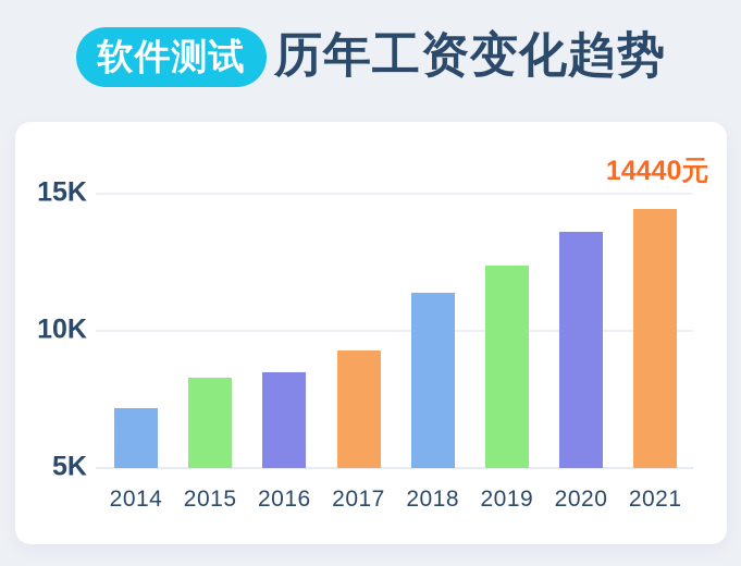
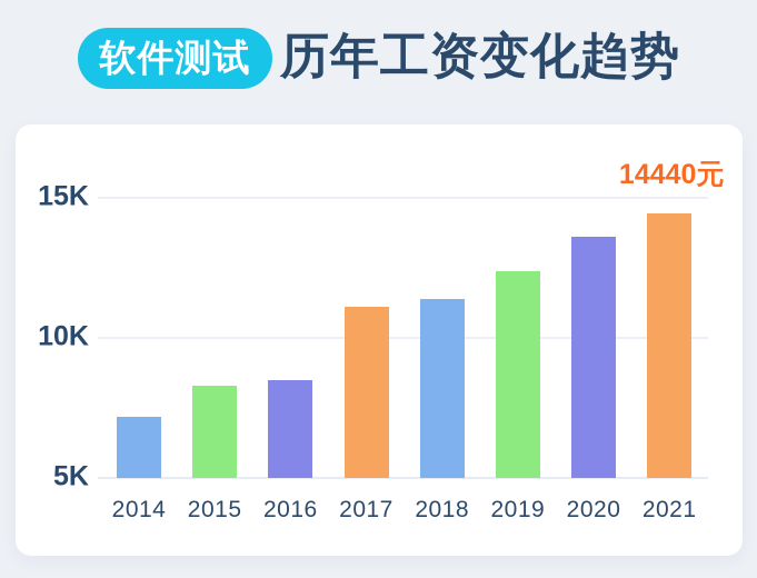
2017: 9.3K -> 11.1K
